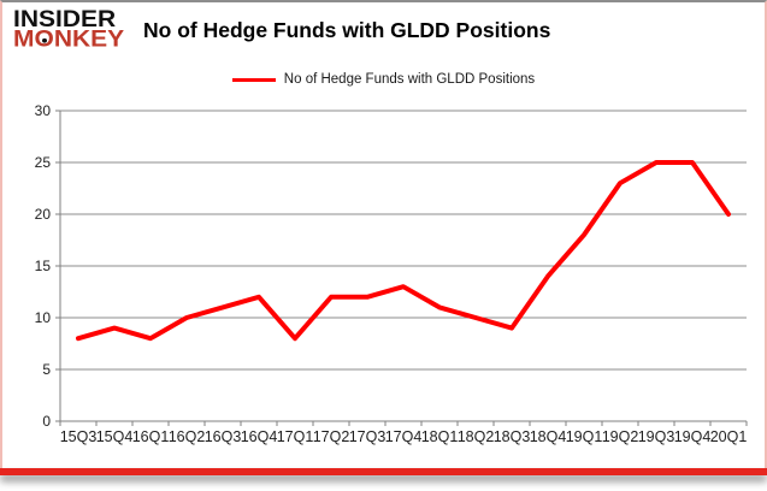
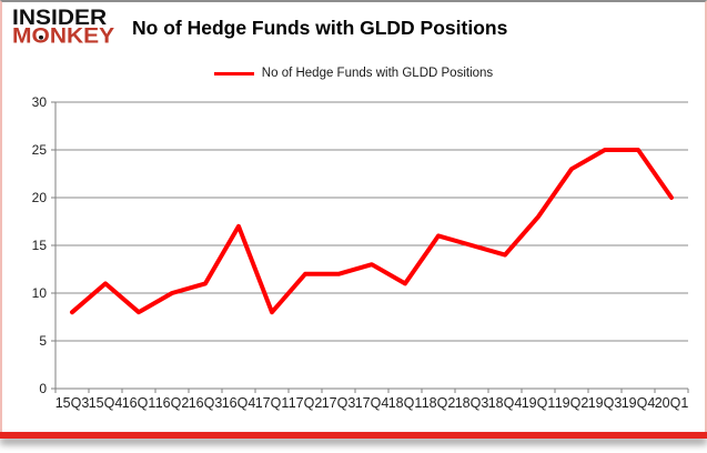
15Q4: 9 -> 11
16Q4: 12 -> 17
18Q2: 10 -> 16
18Q3: 9 -> 15
